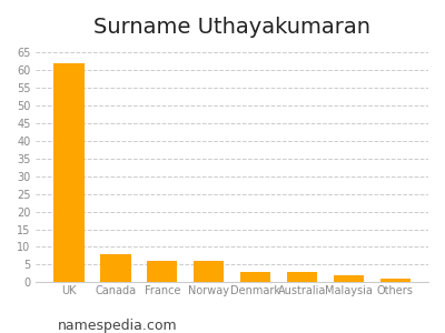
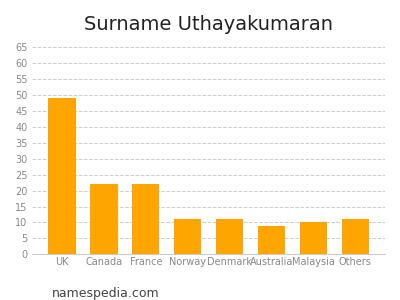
UK: 62 -> 49
Canada: 8 -> 22
France: 6 -> 22
Norway: 6 -> 11
Denmark: 3 -> 11
Australia: 3 -> 9
Malaysia: 2 -> 10
Others: 1 -> 11
